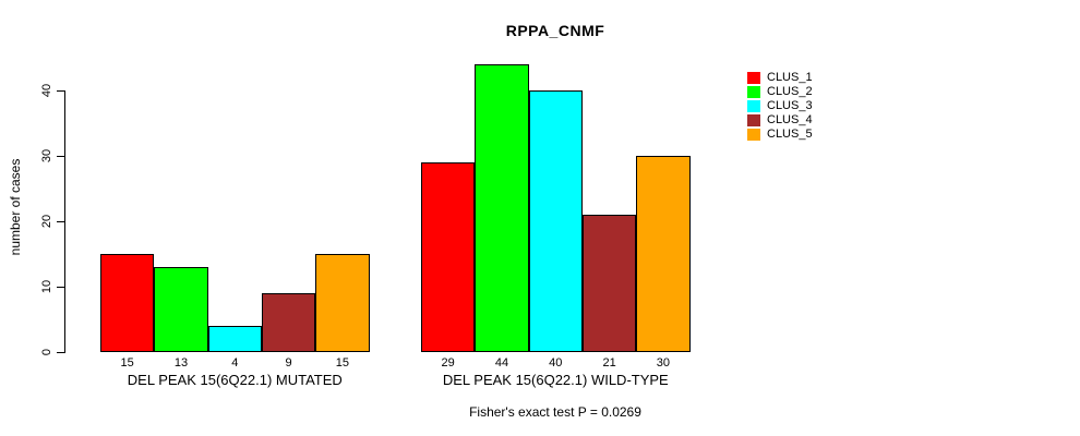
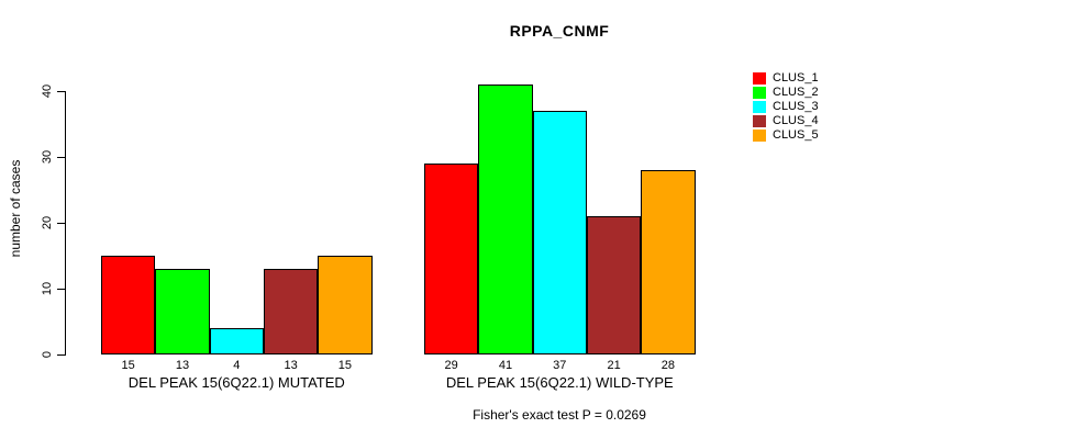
CLUS_4/DEL PEAK 15(6Q22.1) MUTATED: 9 -> 13
CLUS_2/DEL PEAK 15(6Q22.1) WILD-TYPE: 44 -> 41
CLUS_3/DEL PEAK 15(6Q22.1) WILD-TYPE: 40 -> 37
CLUS_5/DEL PEAK 15(6Q22.1) WILD-TYPE: 30 -> 28
